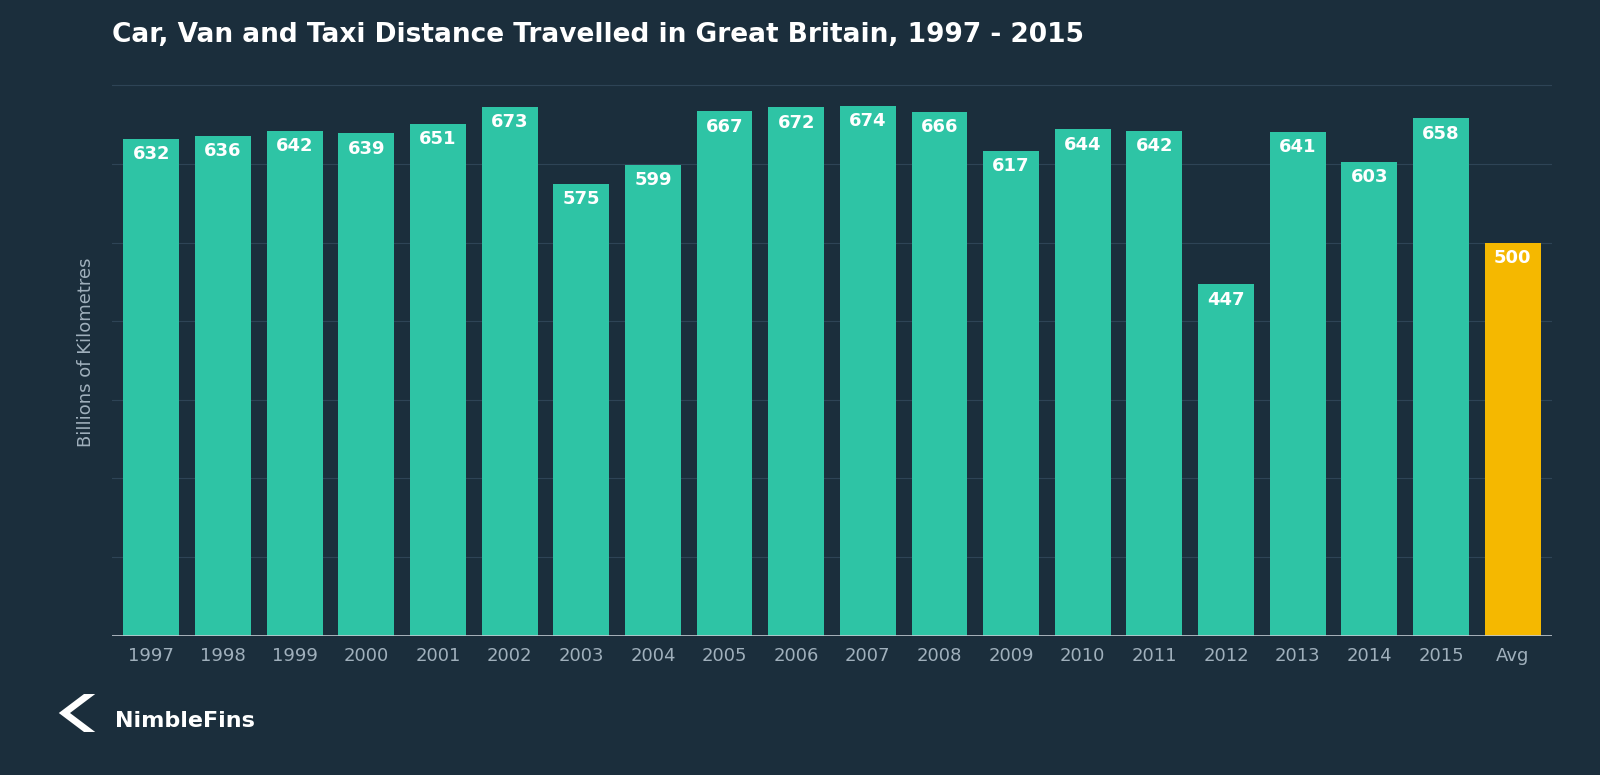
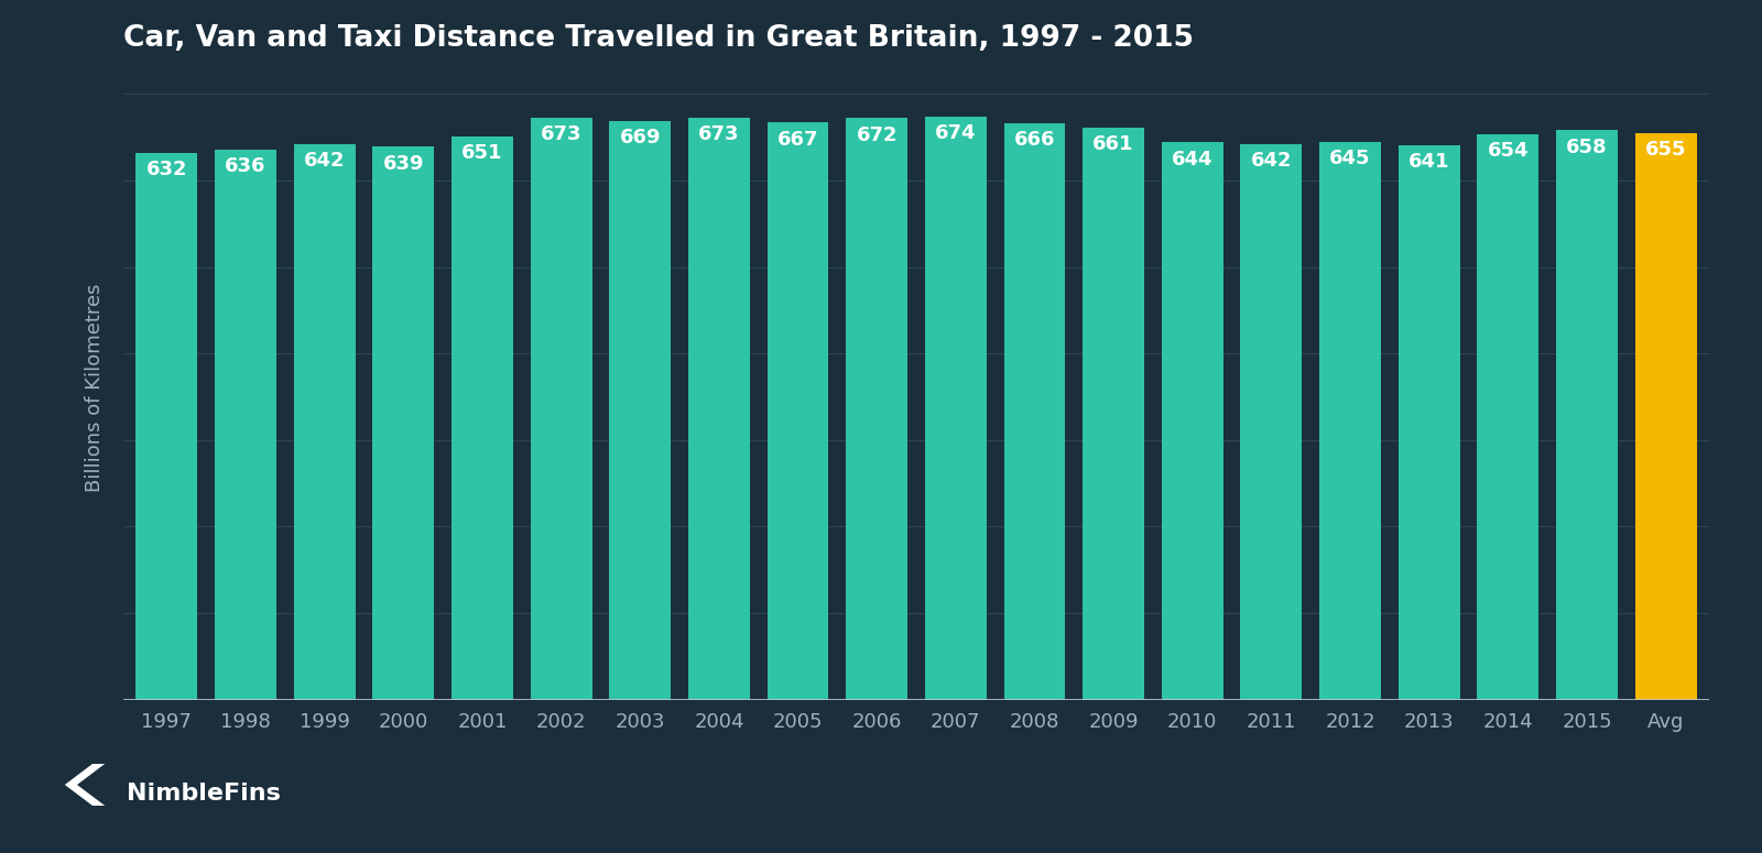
2003: 575 -> 669
2004: 599 -> 673
2009: 617 -> 661
2012: 447 -> 645
2014: 603 -> 654
Avg: 500 -> 655
